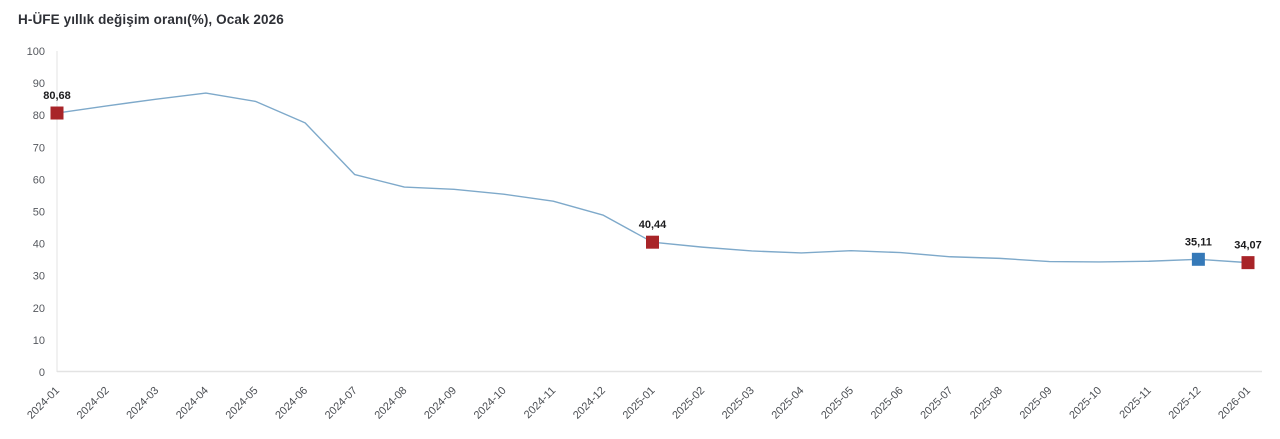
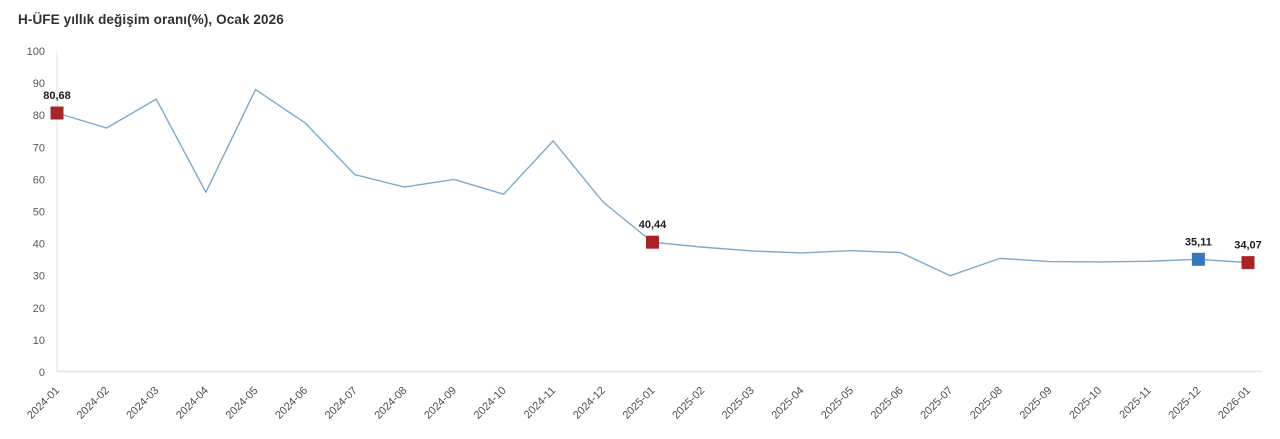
2024-02: 83 -> 76
2024-04: 87 -> 56
2024-05: 84 -> 88
2024-09: 57 -> 60
2024-11: 53 -> 72
2024-12: 49 -> 53
2025-07: 36 -> 30
